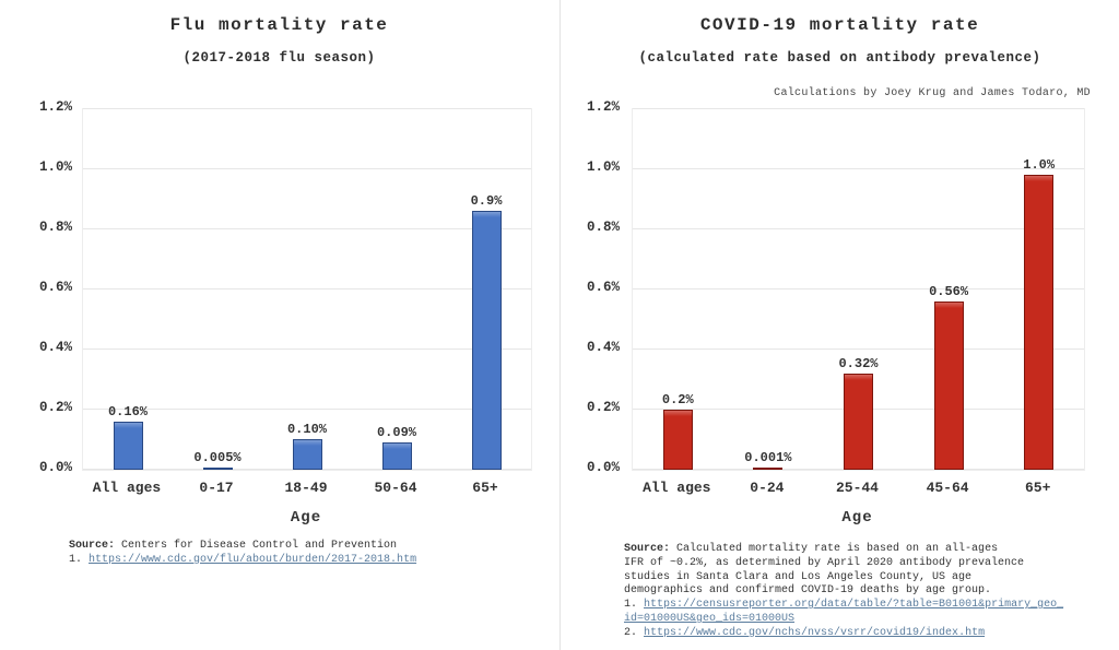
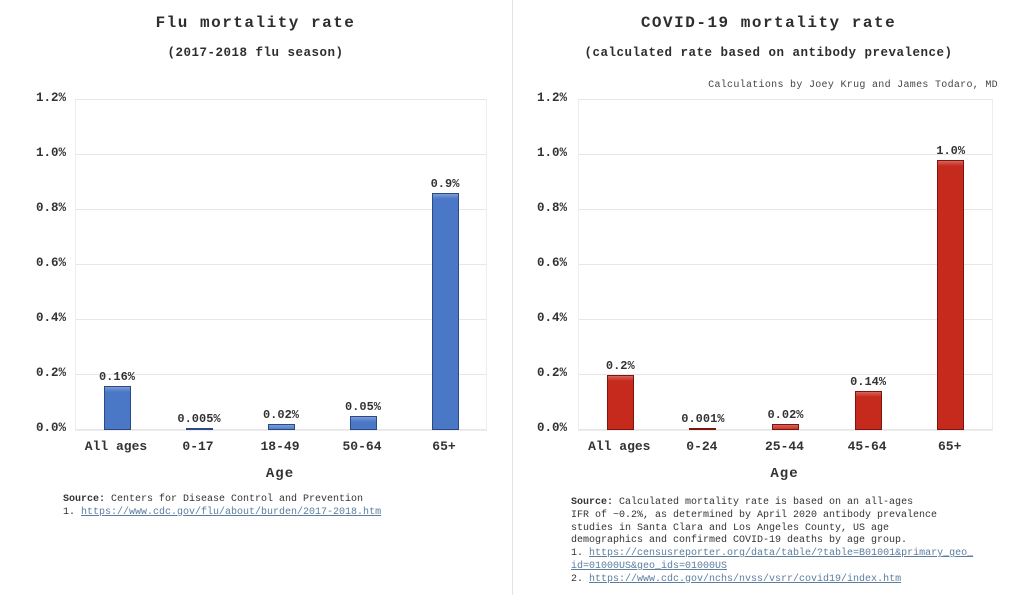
Flu mortality rate/18-49: 0.10% -> 0.02%
Flu mortality rate/50-64: 0.09% -> 0.05%
COVID-19 mortality rate/25-44: 0.32% -> 0.02%
COVID-19 mortality rate/45-64: 0.56% -> 0.14%
